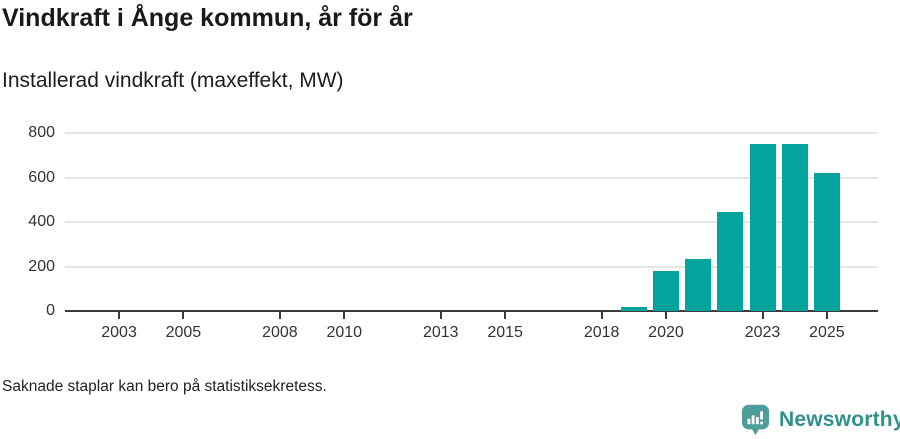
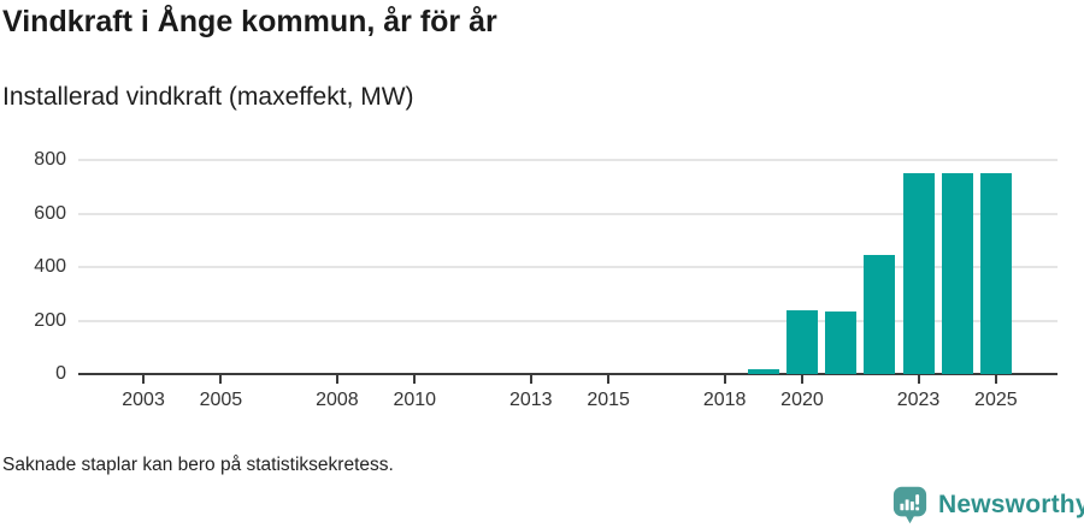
2020: 180 -> 240
2025: 620 -> 750
